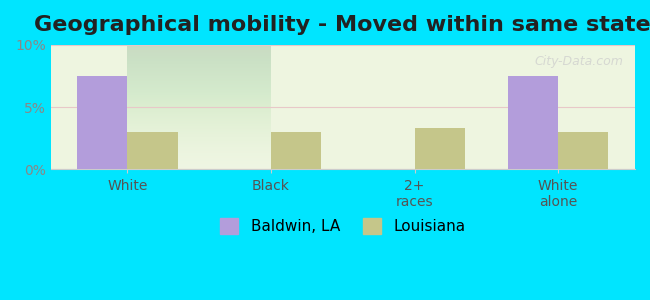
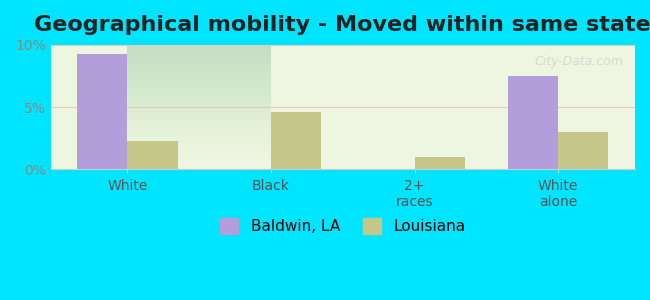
Baldwin, LA/White: 7.5% -> 9.3%
Louisiana/White: 3.0% -> 2.3%
Louisiana/Black: 3.0% -> 4.6%
Louisiana/2+ races: 3.3% -> 1.0%
